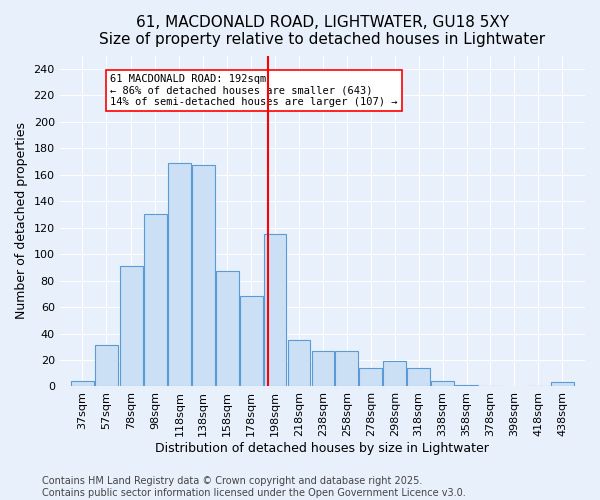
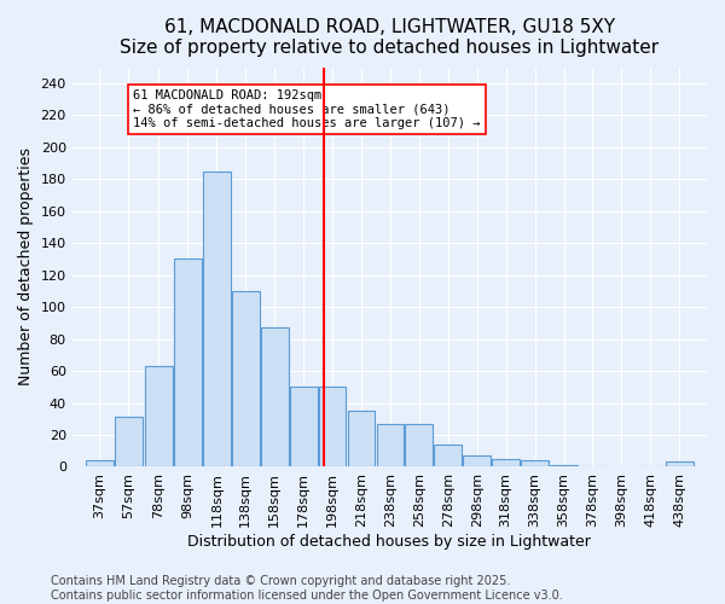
78sqm: 91 -> 63
118sqm: 169 -> 185
138sqm: 167 -> 110
178sqm: 68 -> 50
198sqm: 115 -> 50
298sqm: 19 -> 7
318sqm: 14 -> 5
